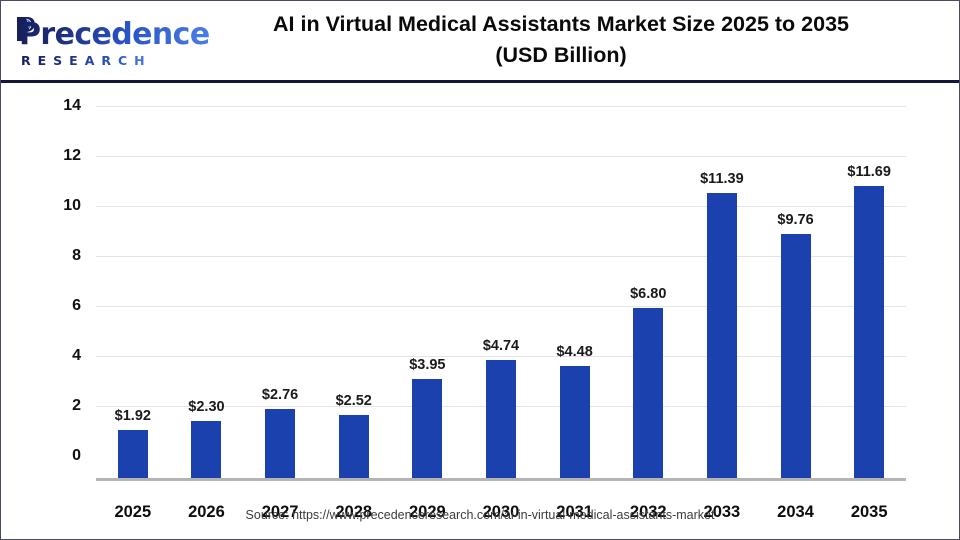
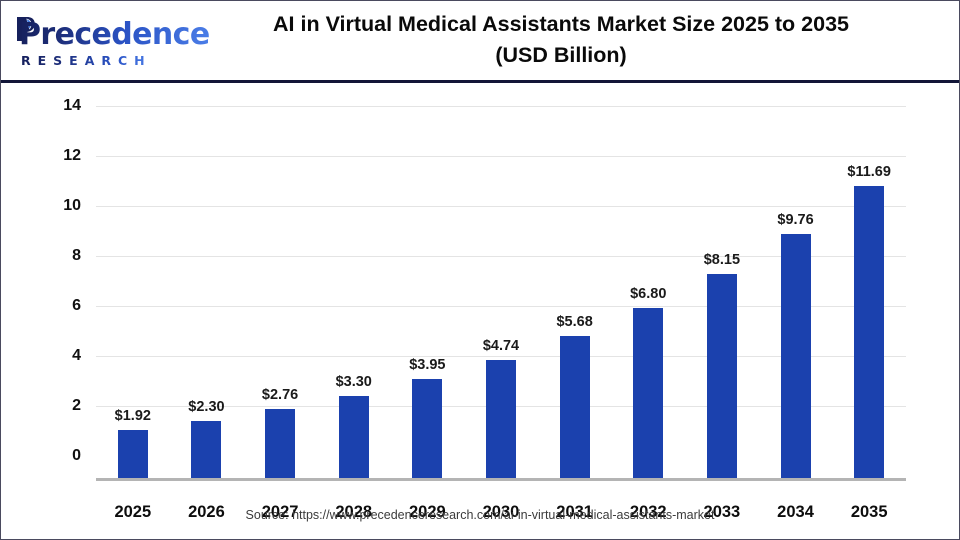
2028: $2.52 -> $3.30
2031: $4.48 -> $5.68
2033: $11.39 -> $8.15
